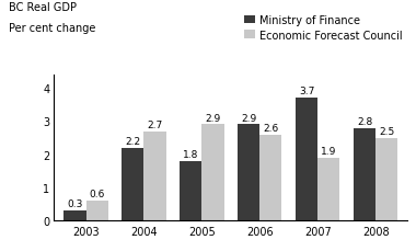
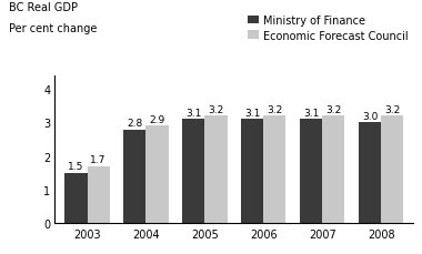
Ministry of Finance/2003: 0.3 -> 1.5
Economic Forecast Council/2003: 0.6 -> 1.7
Ministry of Finance/2004: 2.2 -> 2.8
Economic Forecast Council/2004: 2.7 -> 2.9
Ministry of Finance/2005: 1.8 -> 3.1
Economic Forecast Council/2005: 2.9 -> 3.2
Ministry of Finance/2006: 2.9 -> 3.1
Economic Forecast Council/2006: 2.6 -> 3.2
Ministry of Finance/2007: 3.7 -> 3.1
Economic Forecast Council/2007: 1.9 -> 3.2
Ministry of Finance/2008: 2.8 -> 3.0
Economic Forecast Council/2008: 2.5 -> 3.2
